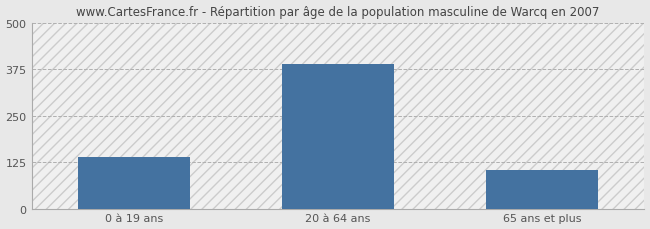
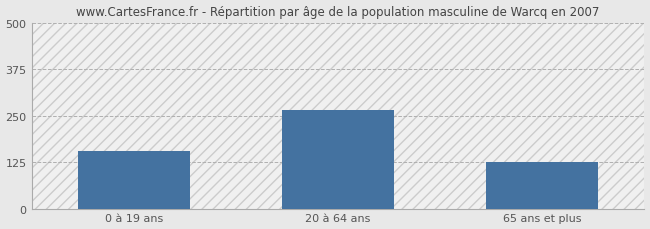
0 à 19 ans: 140 -> 155
20 à 64 ans: 390 -> 265
65 ans et plus: 105 -> 125
